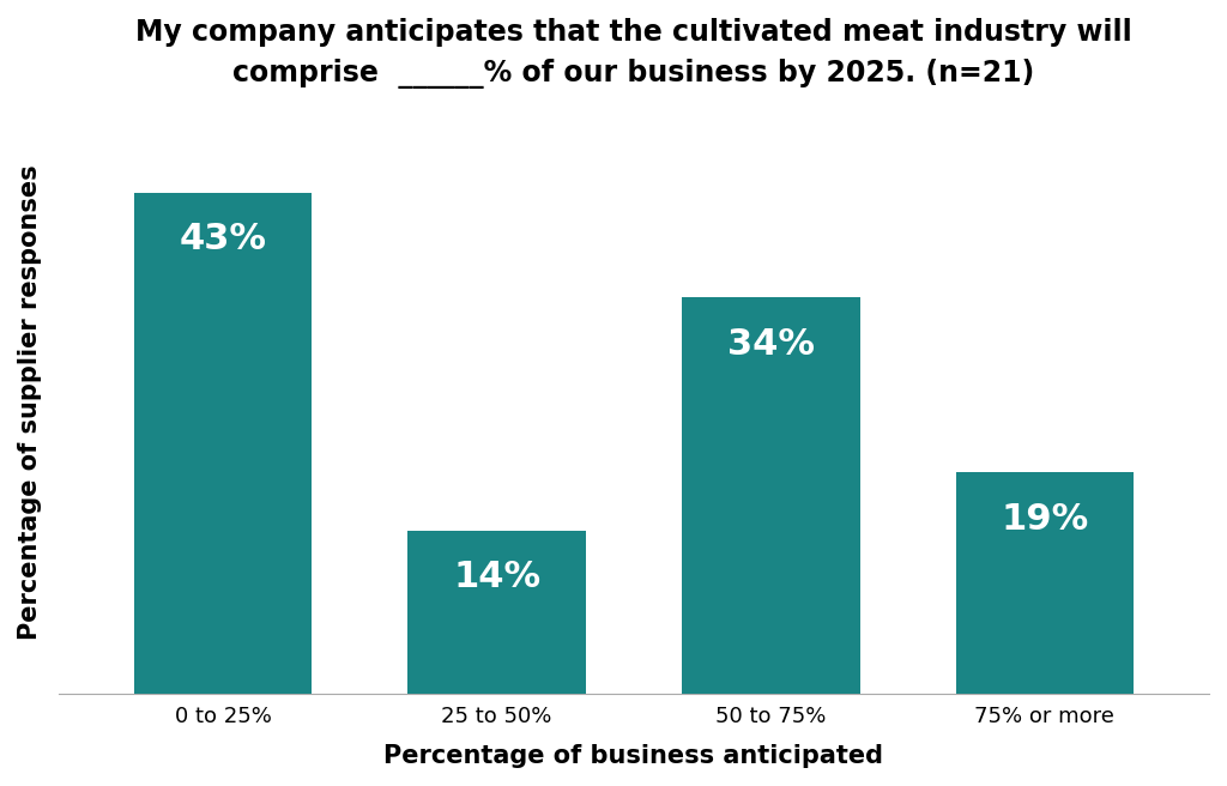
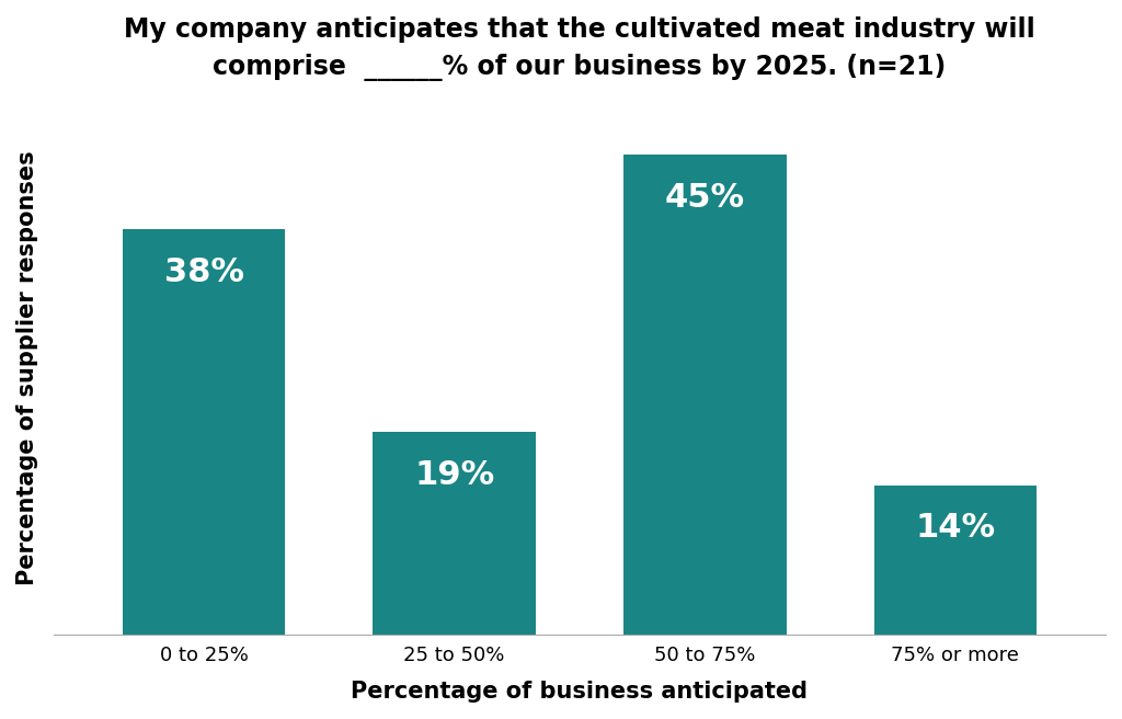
0 to 25%: 43% -> 38%
25 to 50%: 14% -> 19%
50 to 75%: 34% -> 45%
75% or more: 19% -> 14%
